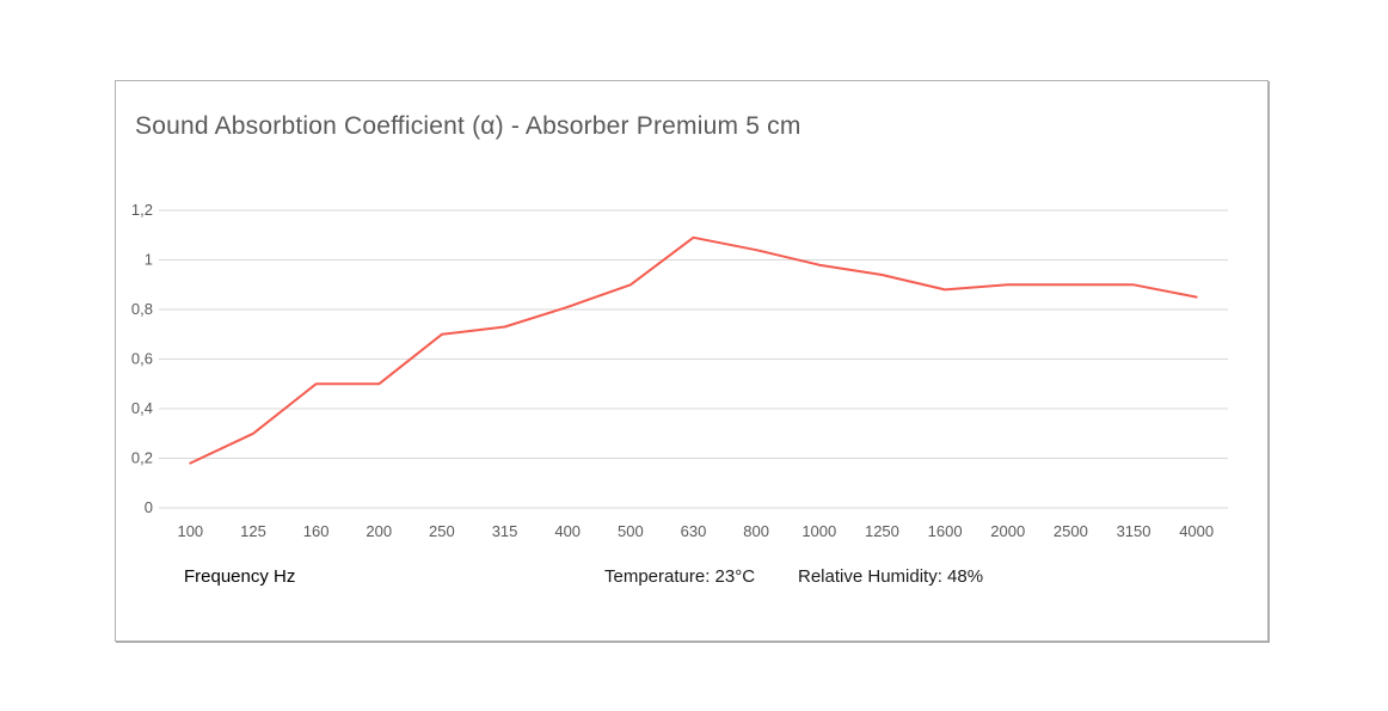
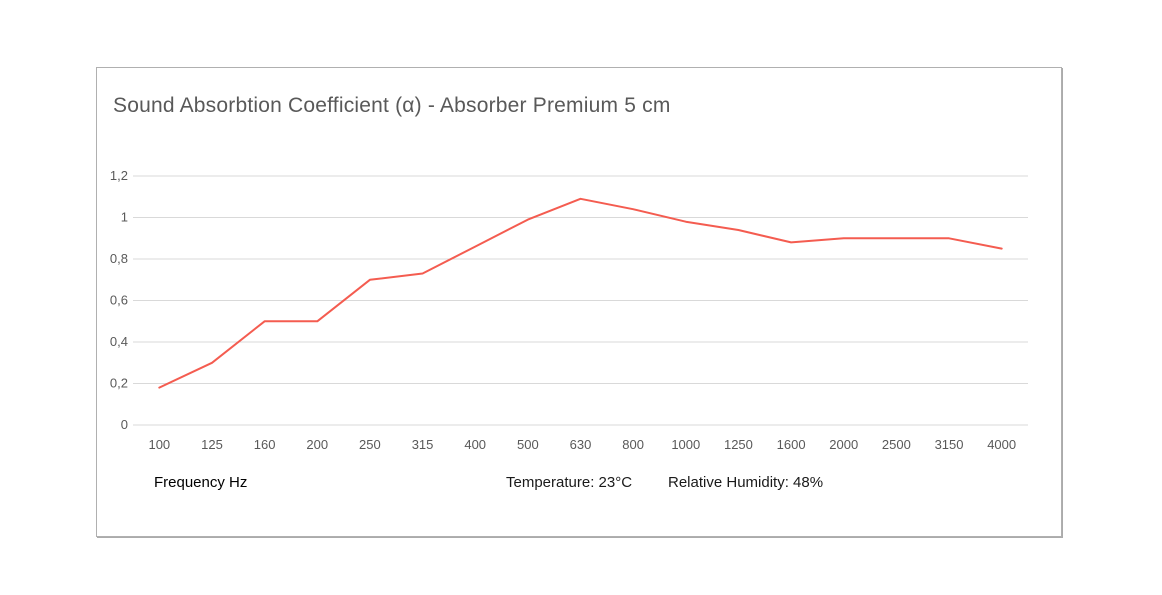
400: 0,81 -> 0,86
500: 0,90 -> 0,99
